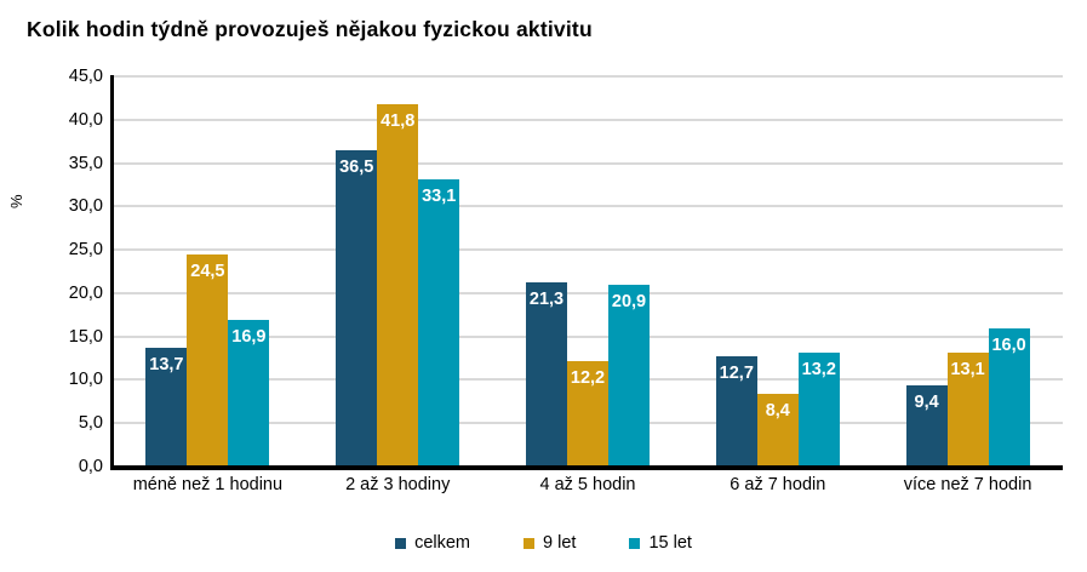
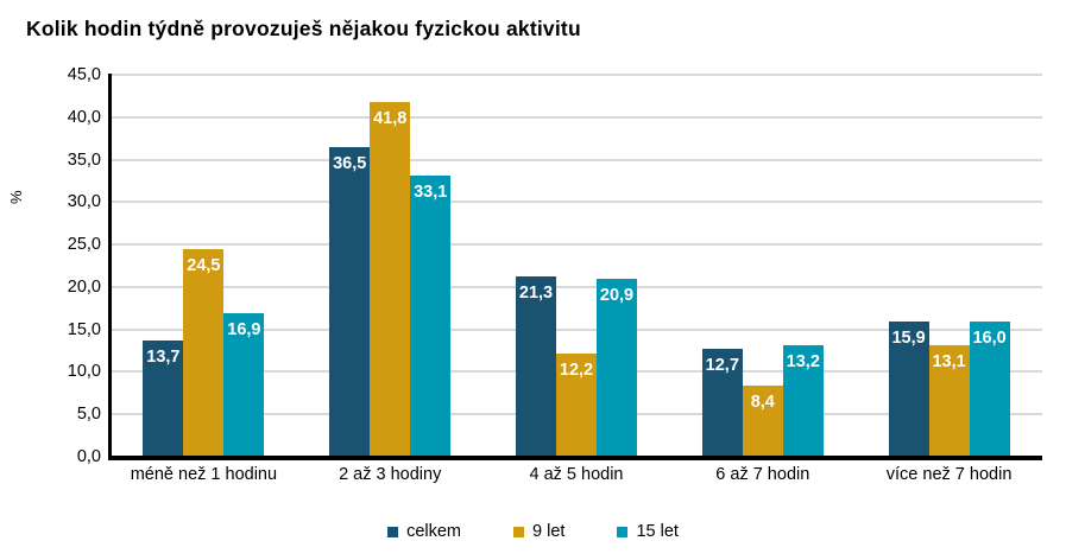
celkem/více než 7 hodin: 9,4 -> 15,9
